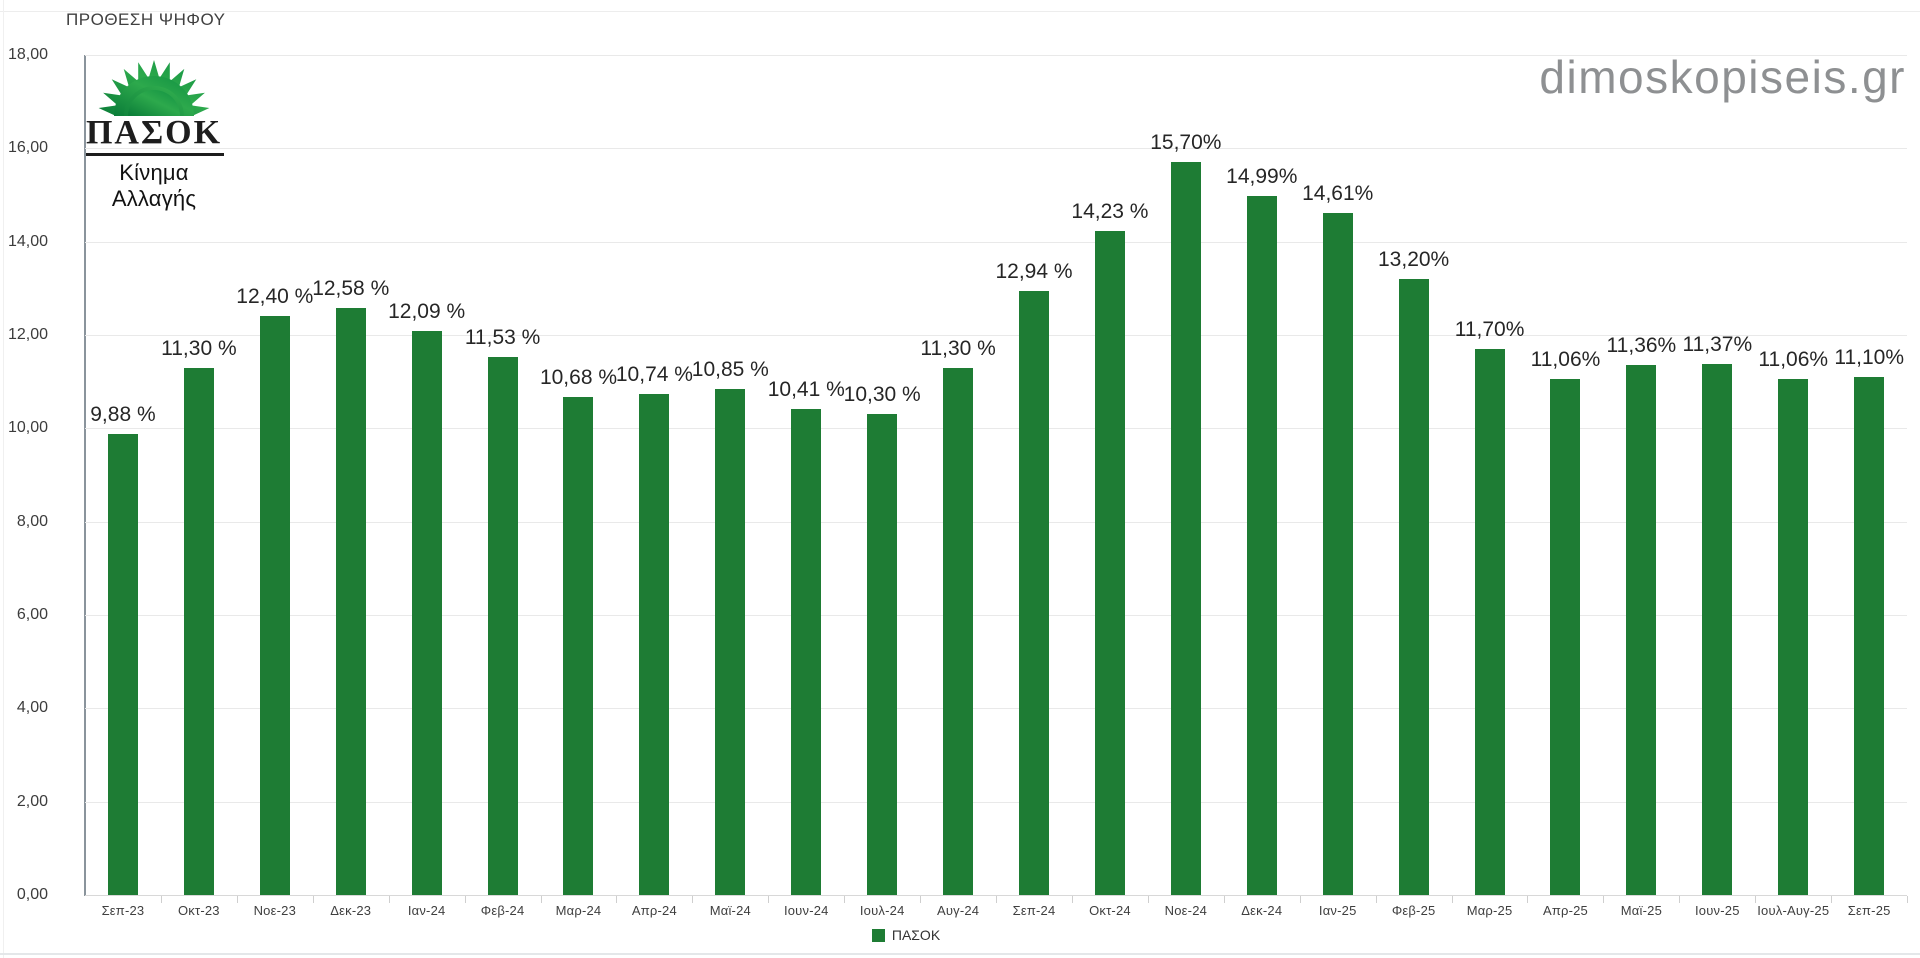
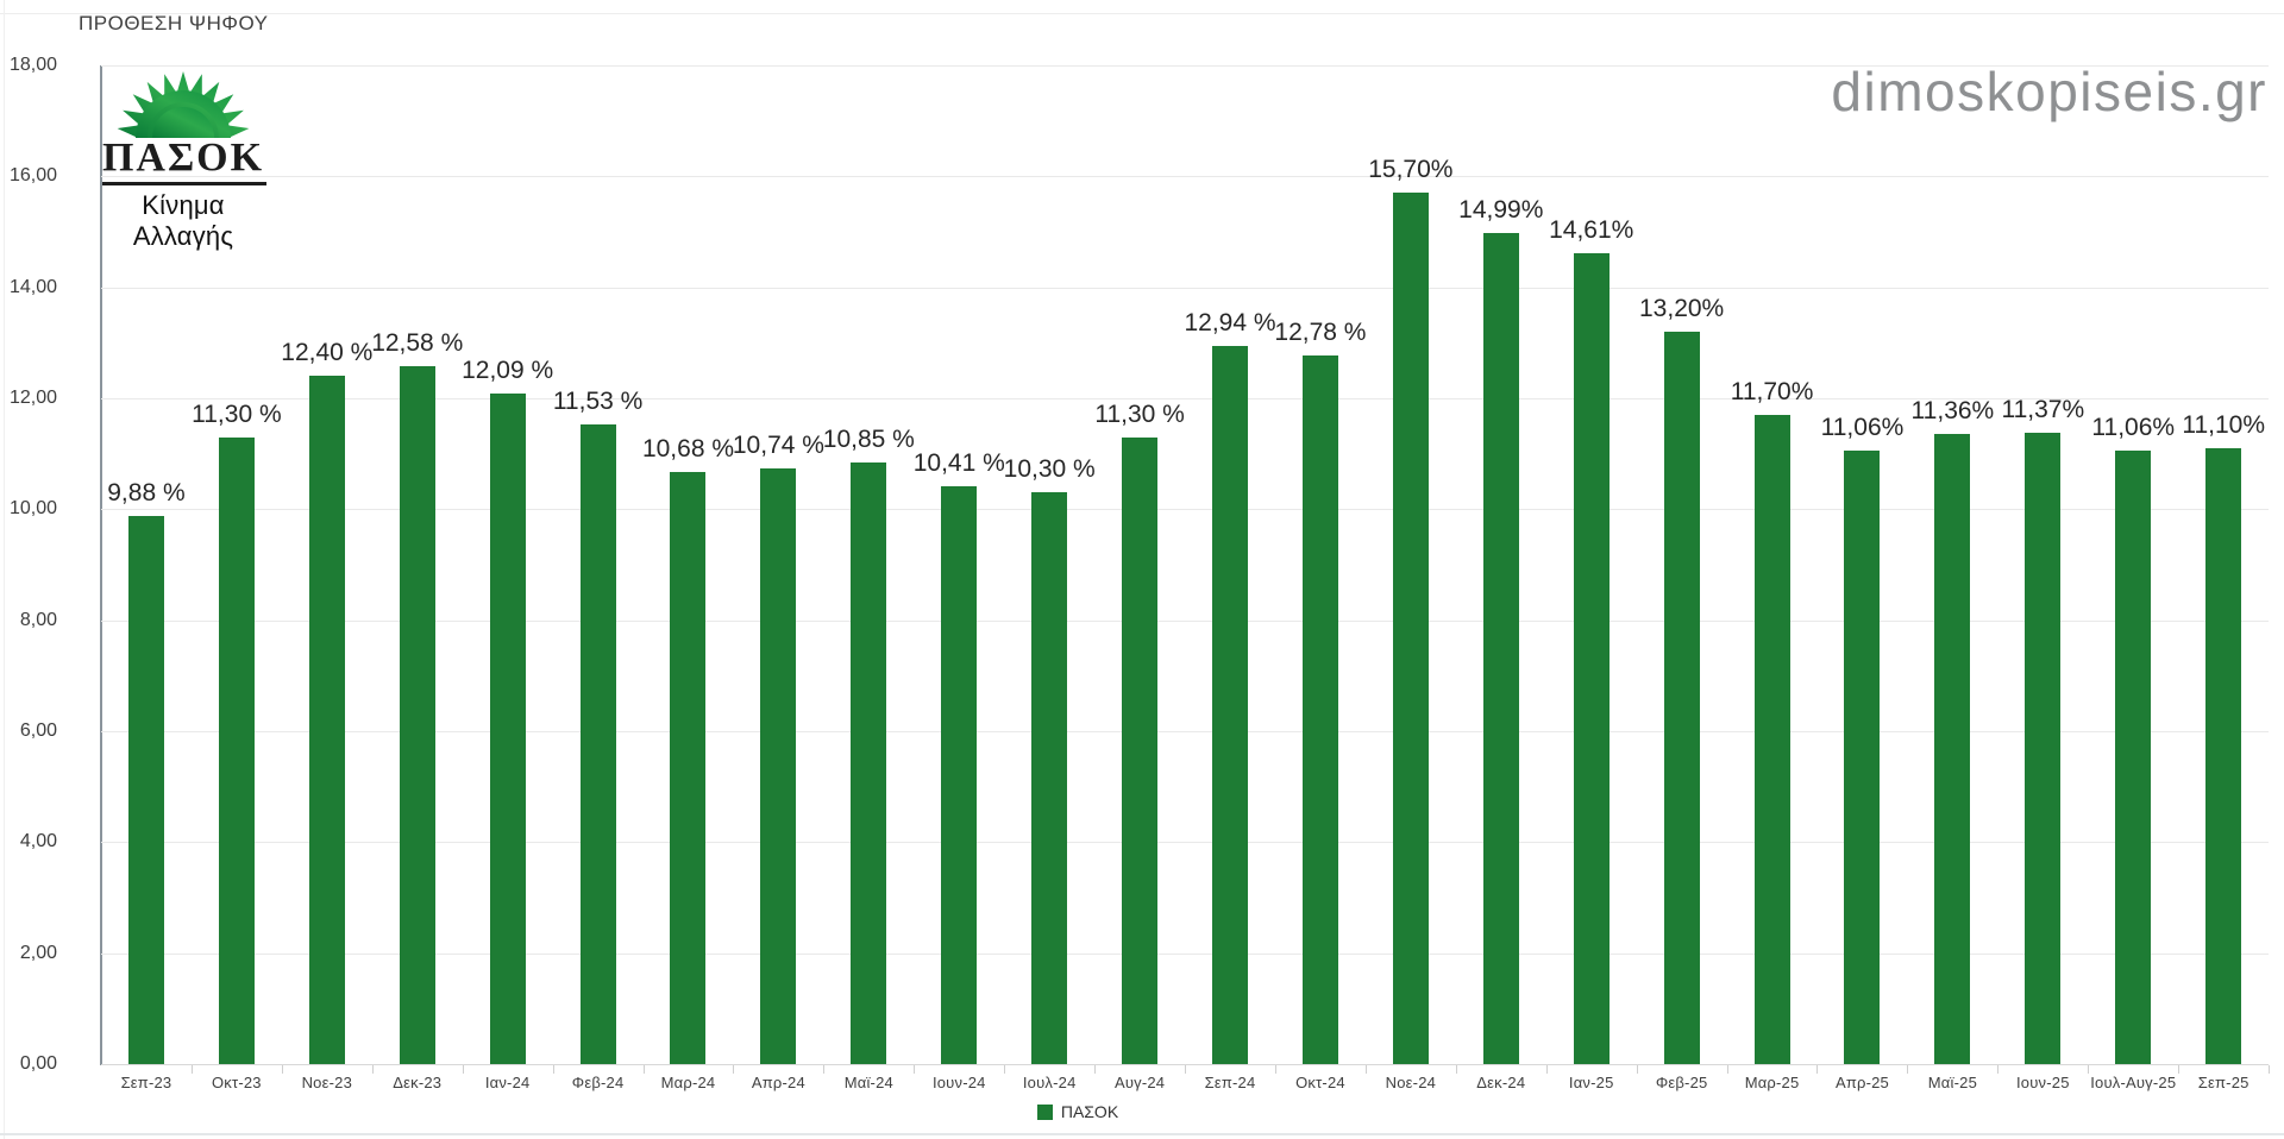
Οκτ-24: 14,23 -> 12,78
